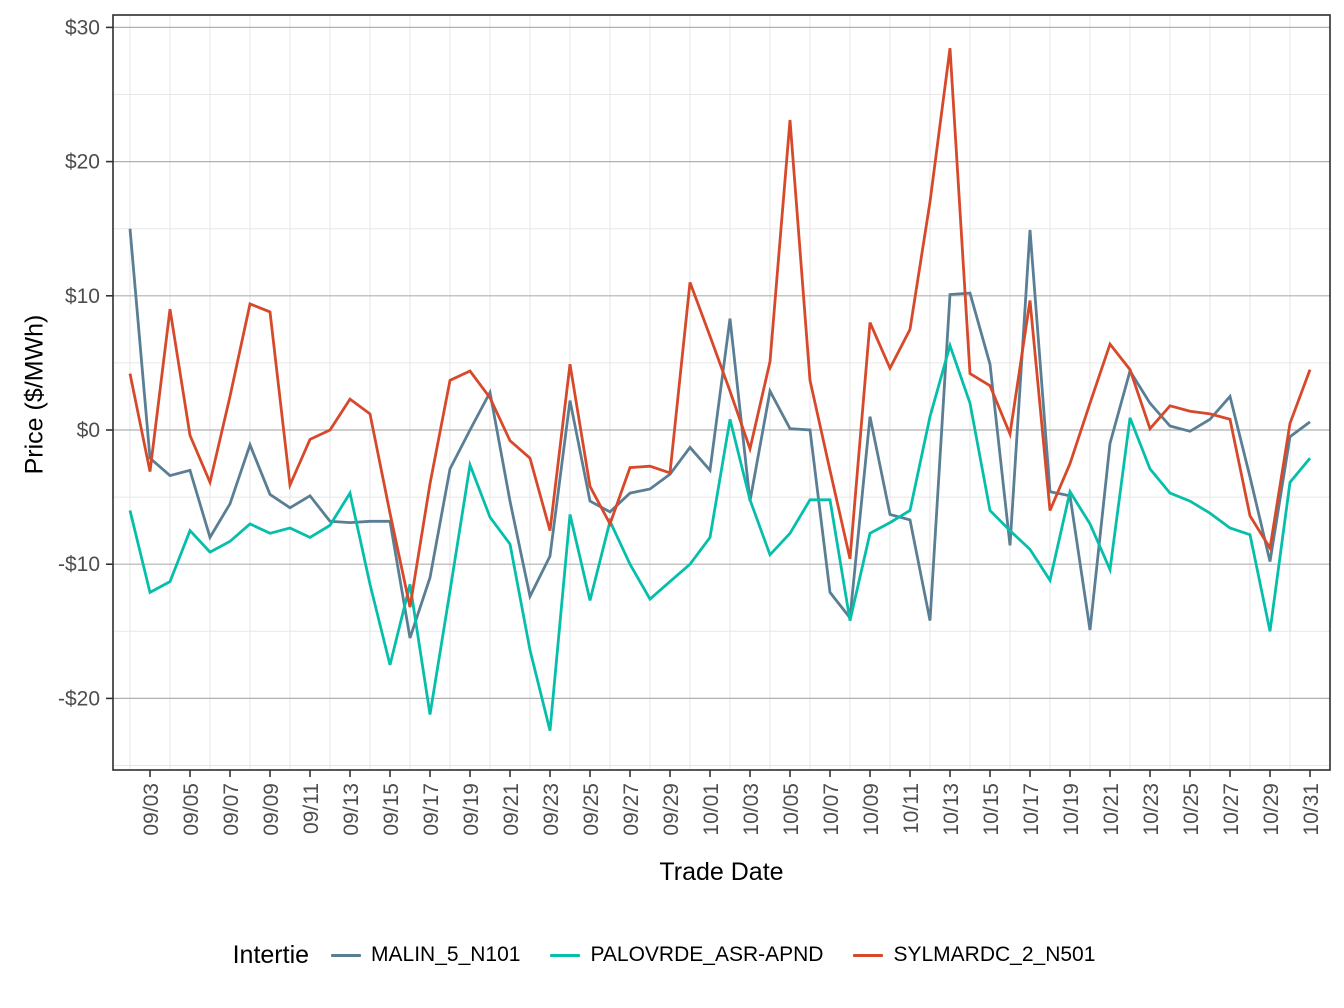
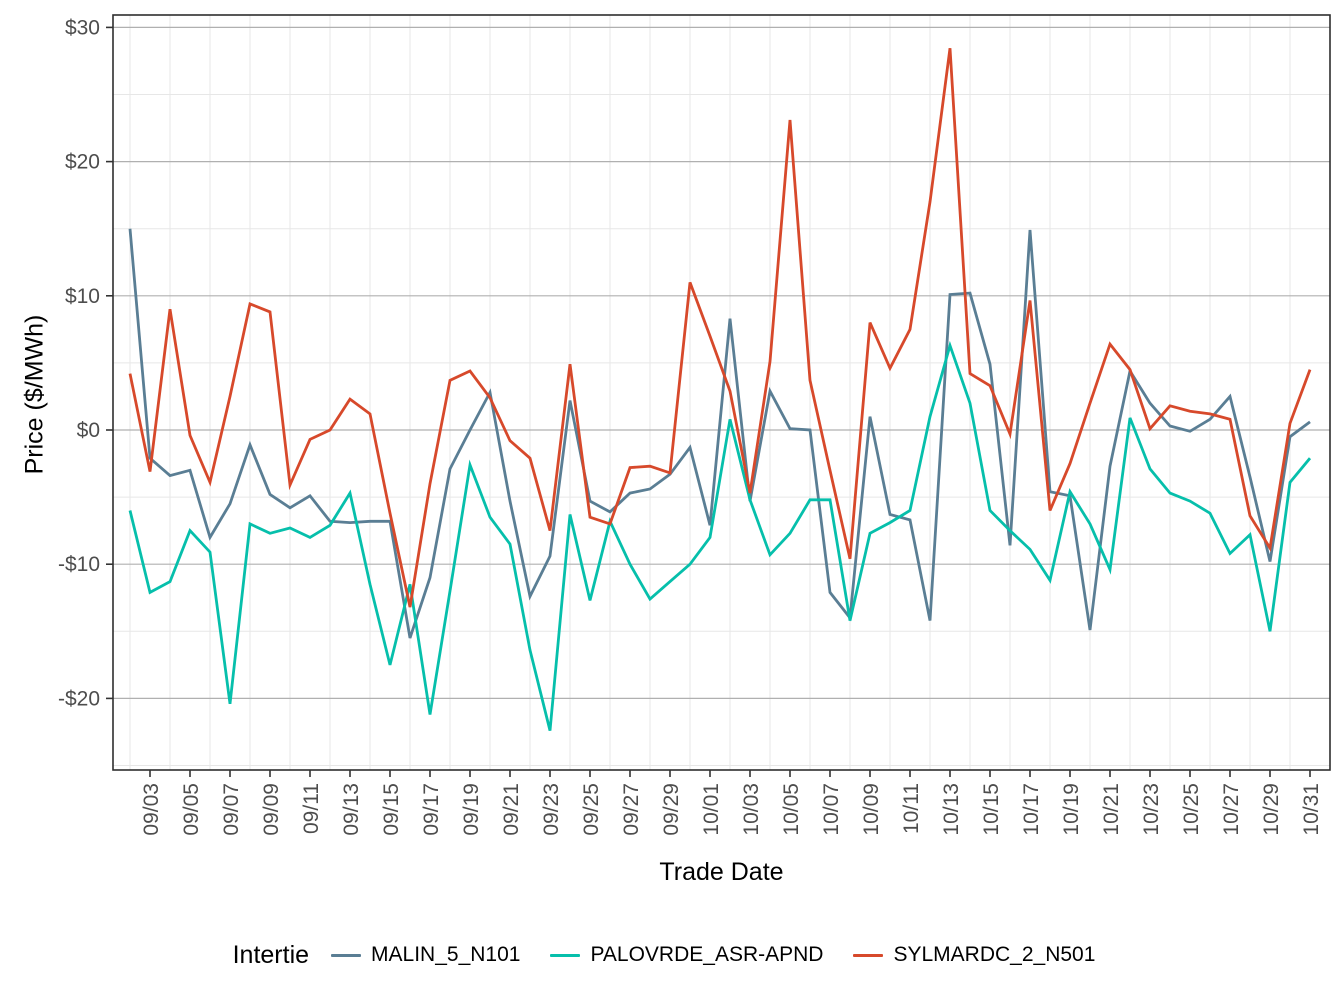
PALOVRDE_ASR-APND/09/07: -$8.3 -> -$20.4
SYLMARDC_2_N501/09/25: -$4.2 -> -$6.5
MALIN_5_N101/10/01: -$3.0 -> -$7.1
SYLMARDC_2_N501/10/03: -$1.4 -> -$4.7
MALIN_5_N101/10/21: -$1.0 -> -$2.7
PALOVRDE_ASR-APND/10/27: -$7.3 -> -$9.2
